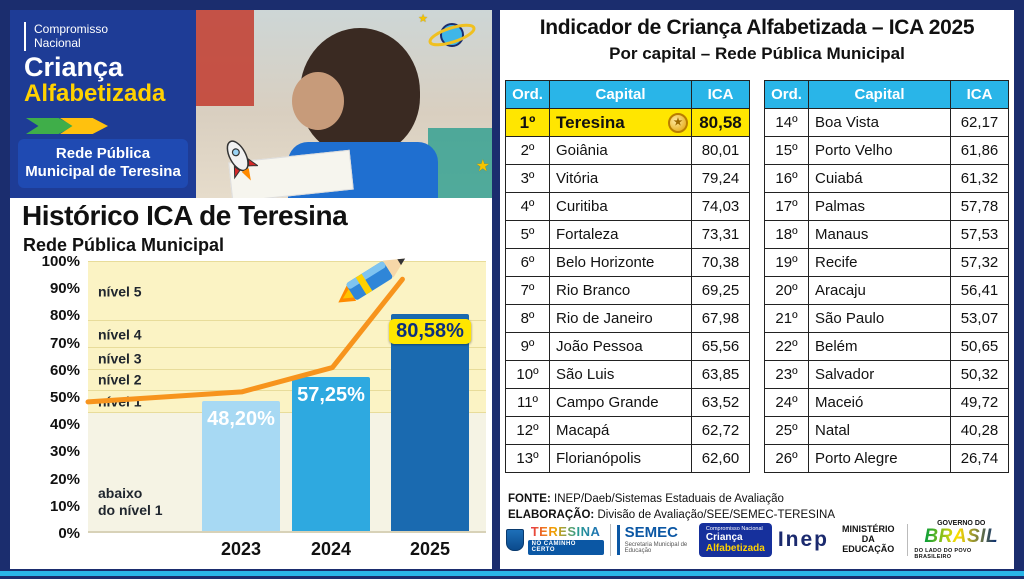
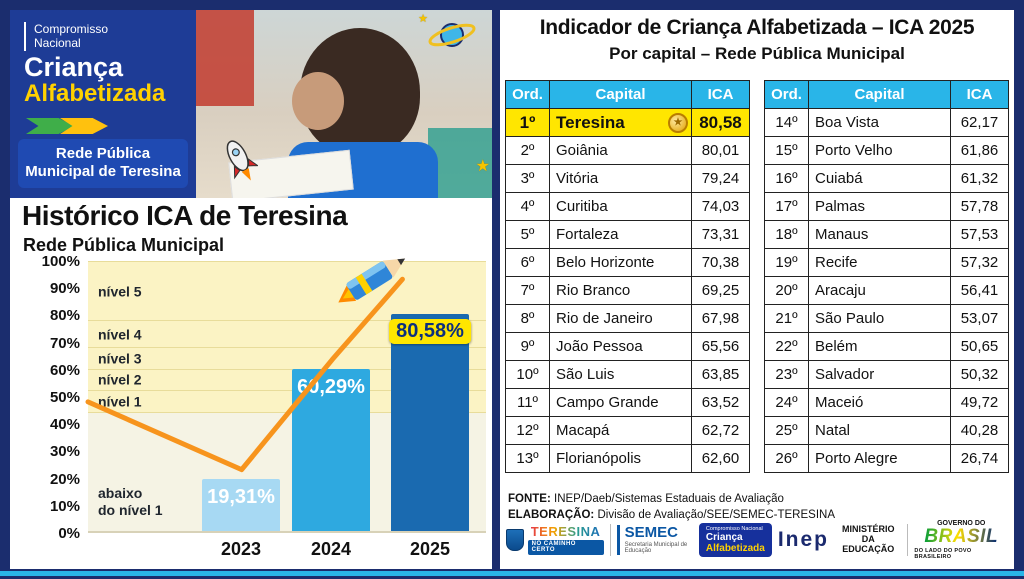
Histórico ICA de Teresina/2023: 48,20% -> 19,31%
Histórico ICA de Teresina/2024: 57,25% -> 60,29%
